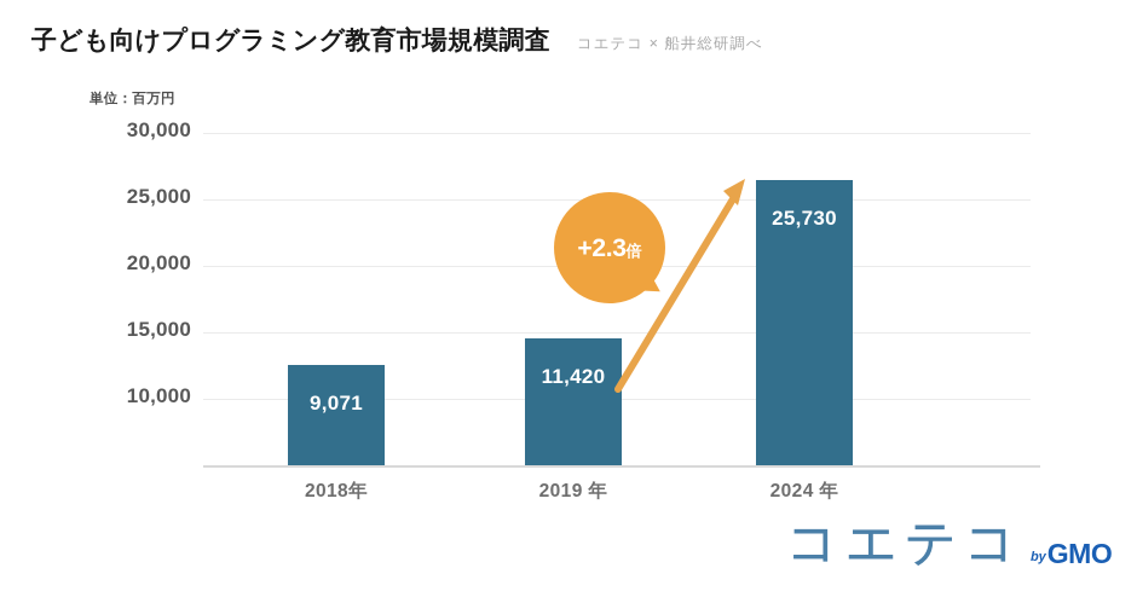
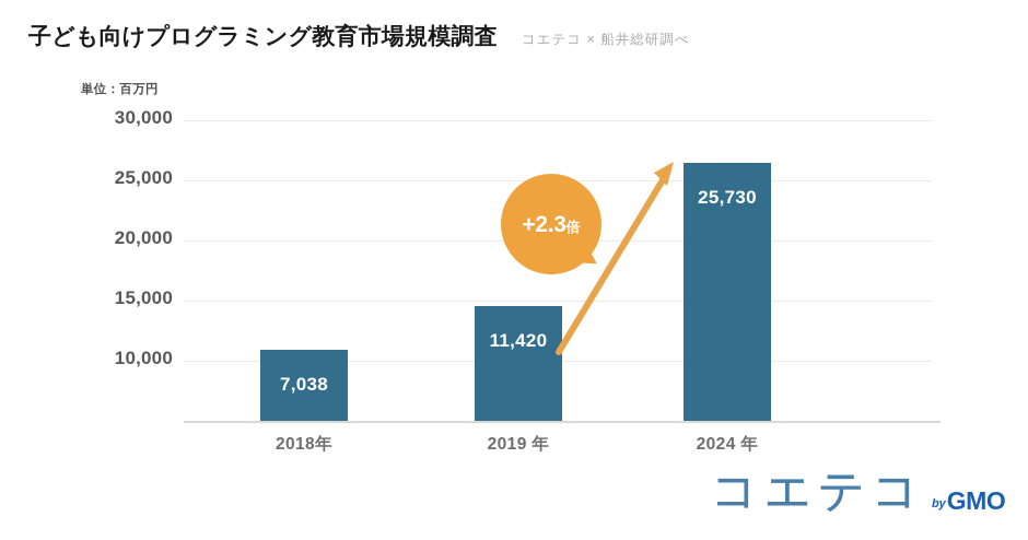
2018年: 9,071 -> 7,038
